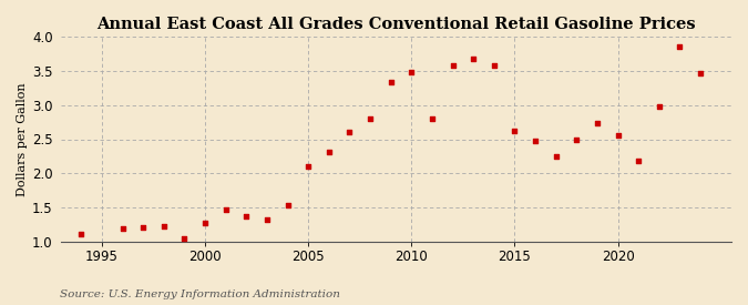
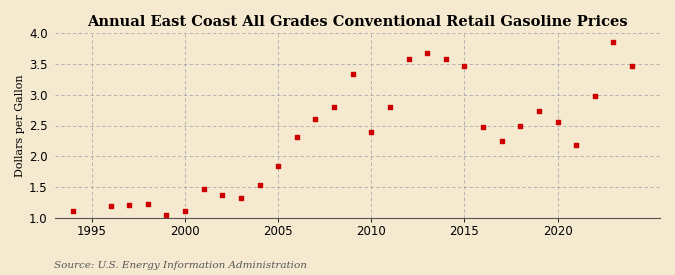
2000: 1.28 -> 1.11
2005: 2.10 -> 1.85
2010: 3.48 -> 2.40
2015: 2.62 -> 3.47
